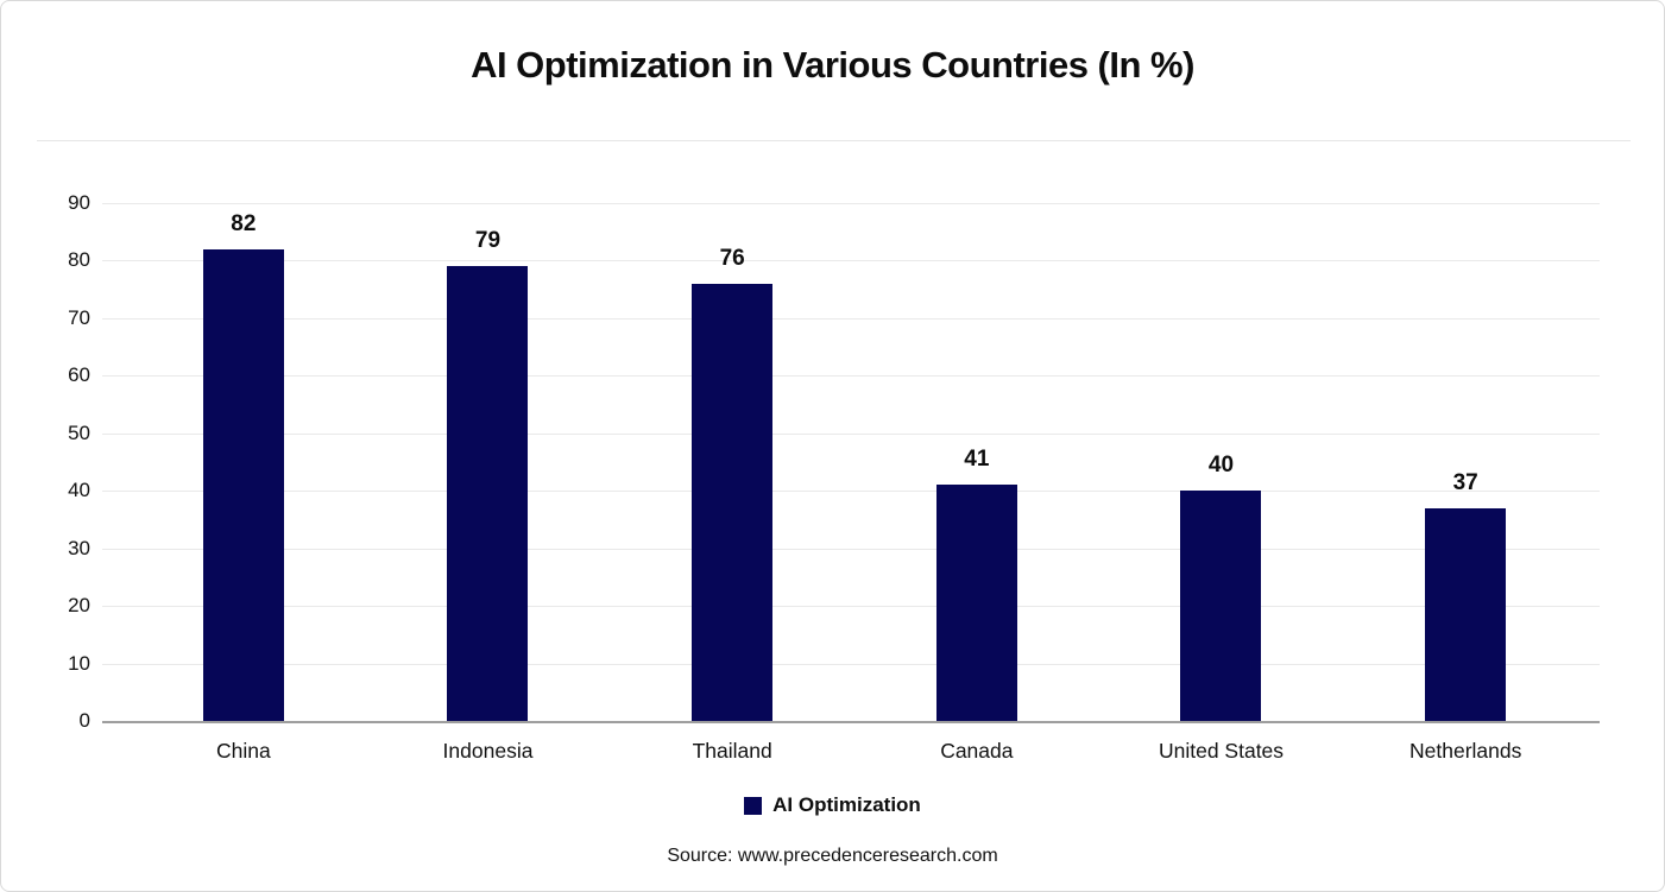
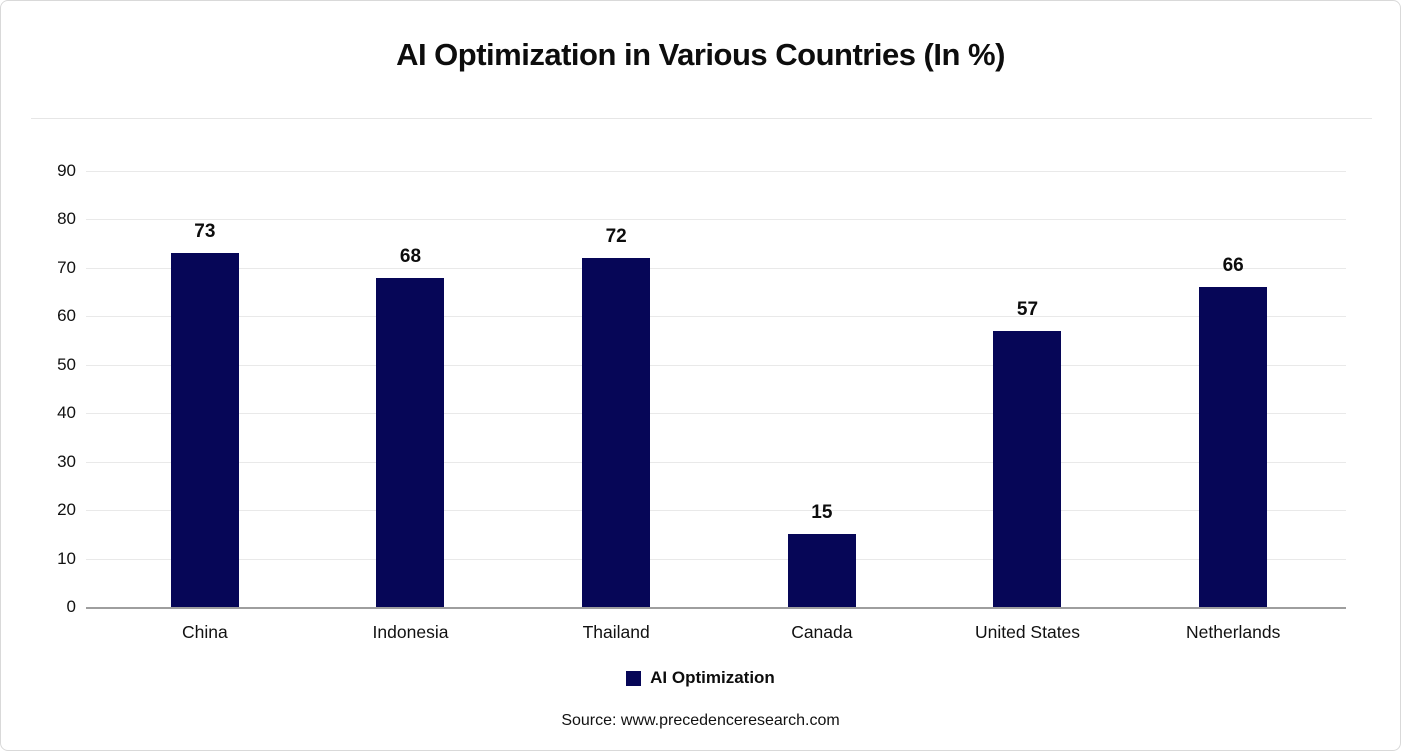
China: 82 -> 73
Indonesia: 79 -> 68
Thailand: 76 -> 72
Canada: 41 -> 15
United States: 40 -> 57
Netherlands: 37 -> 66
